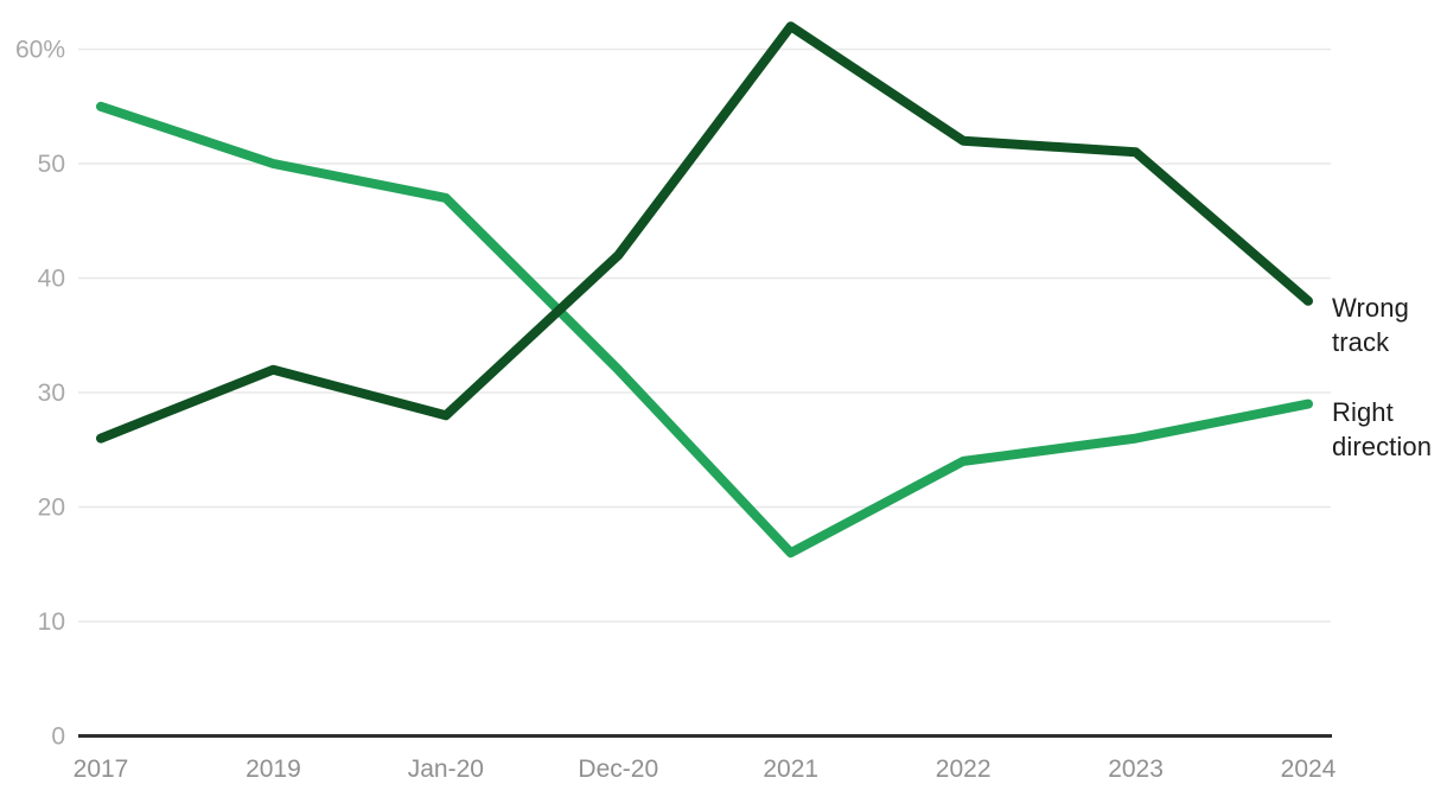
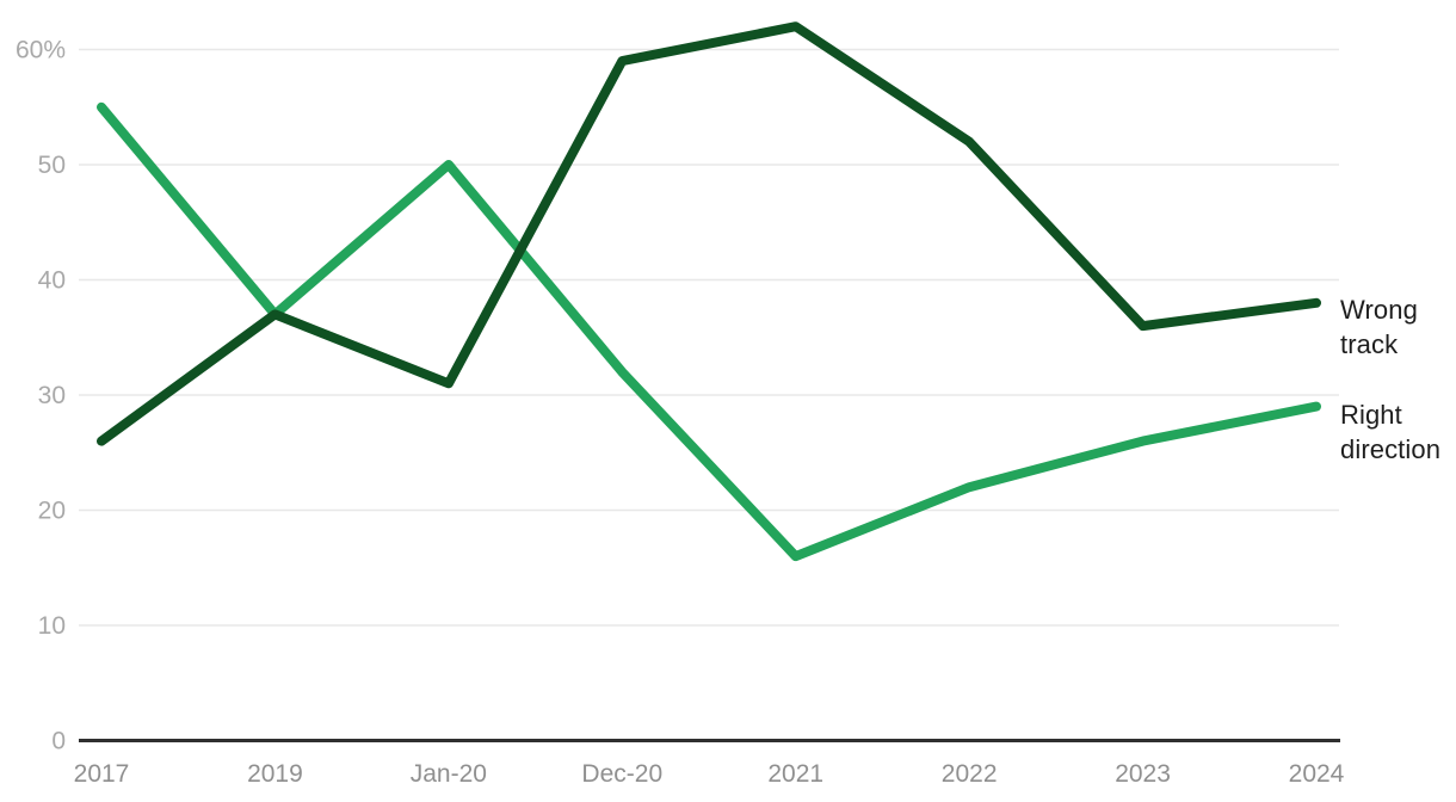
Wrong track/2019: 32% -> 37%
Right direction/2019: 50% -> 37%
Wrong track/Jan-20: 28% -> 31%
Right direction/Jan-20: 47% -> 50%
Wrong track/Dec-20: 42% -> 59%
Right direction/2022: 24% -> 22%
Wrong track/2023: 51% -> 36%
